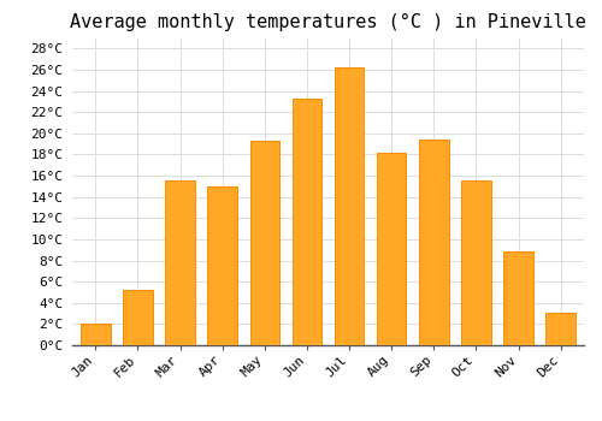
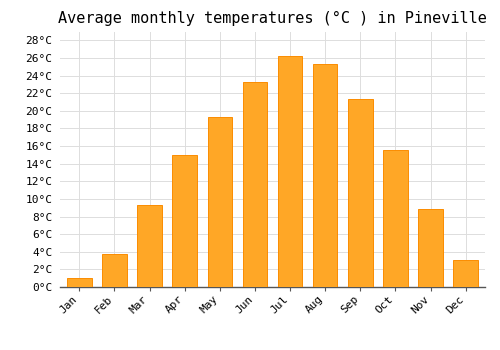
Jan: 2.0°C -> 1.0°C
Feb: 5.2°C -> 3.7°C
Mar: 15.6°C -> 9.3°C
Aug: 18.2°C -> 25.3°C
Sep: 19.4°C -> 21.3°C
